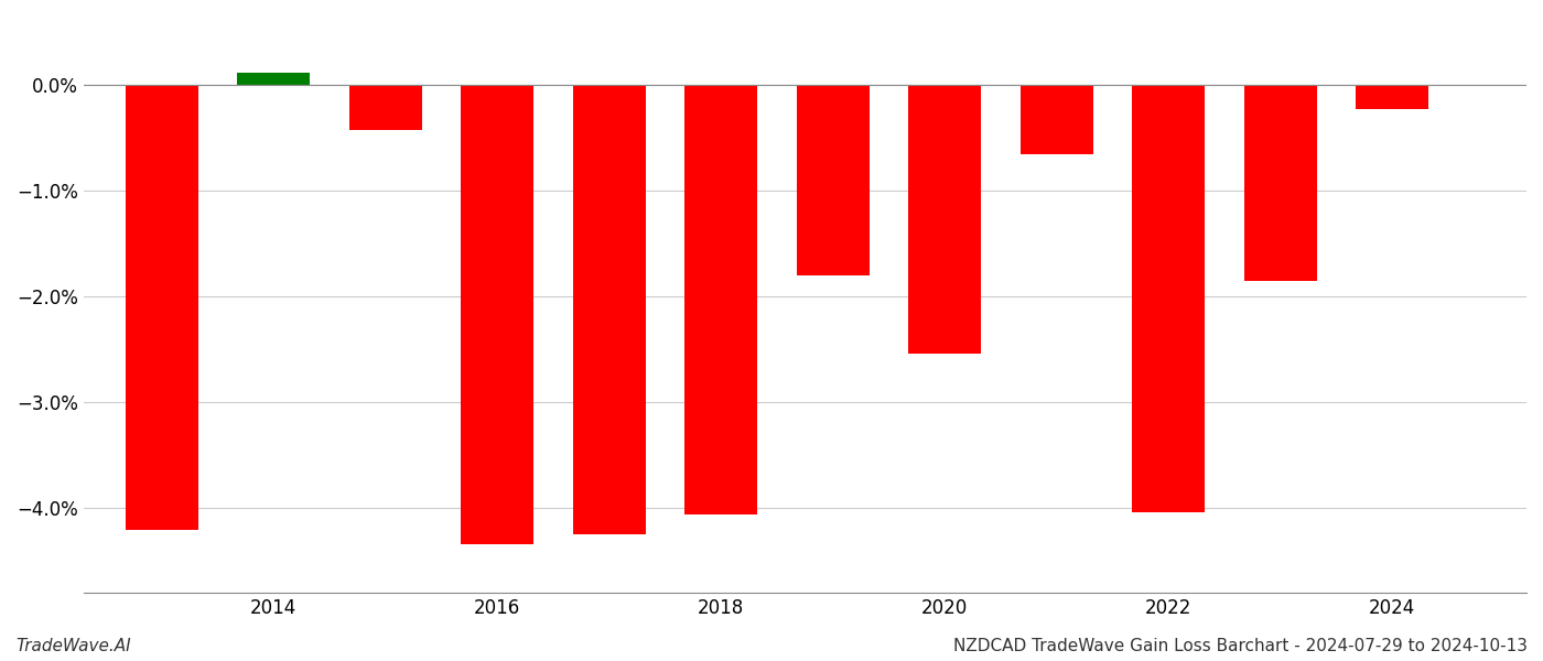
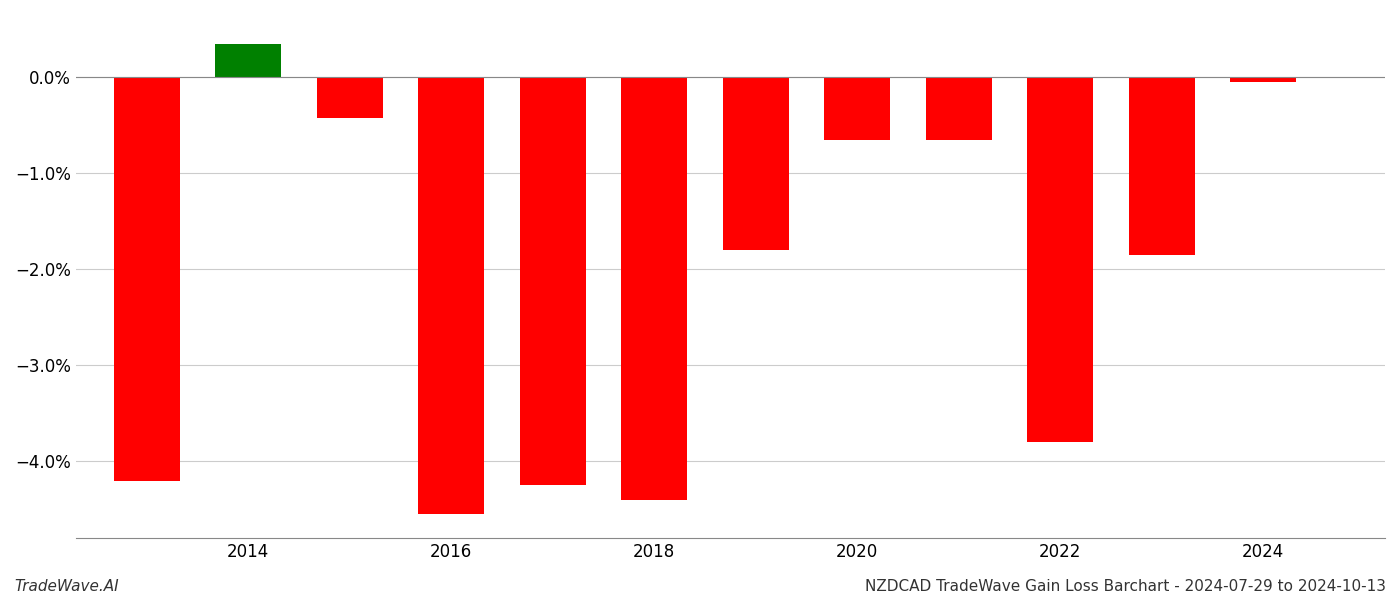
2014: 0.12% -> 0.35%
2016: -4.34% -> -4.55%
2018: -4.06% -> -4.40%
2020: -2.54% -> -0.65%
2022: -4.04% -> -3.80%
2024: -0.22% -> -0.05%
